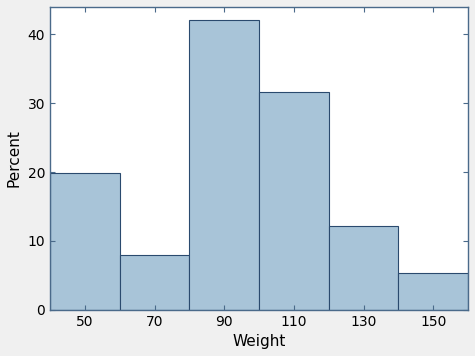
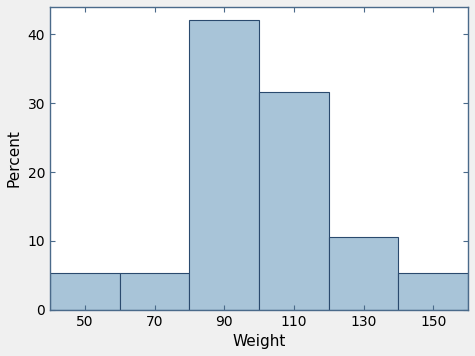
50: 19.8 -> 5.3
70: 8.0 -> 5.3
130: 12.2 -> 10.5
